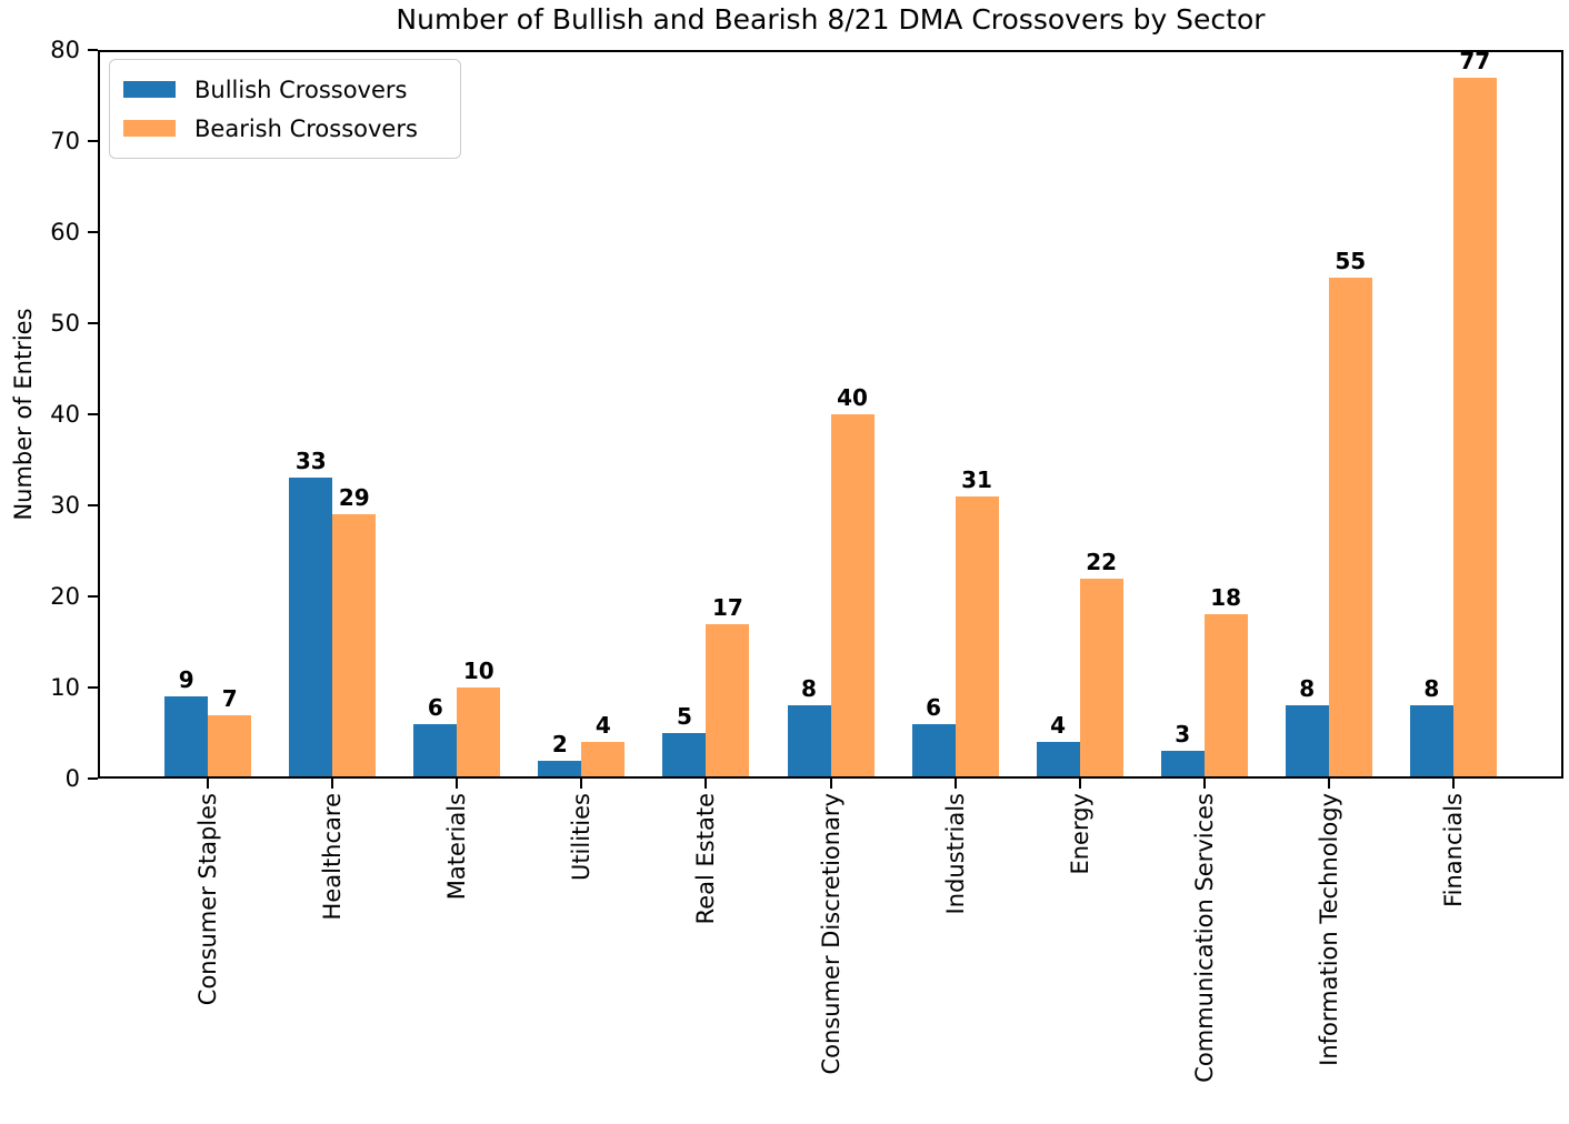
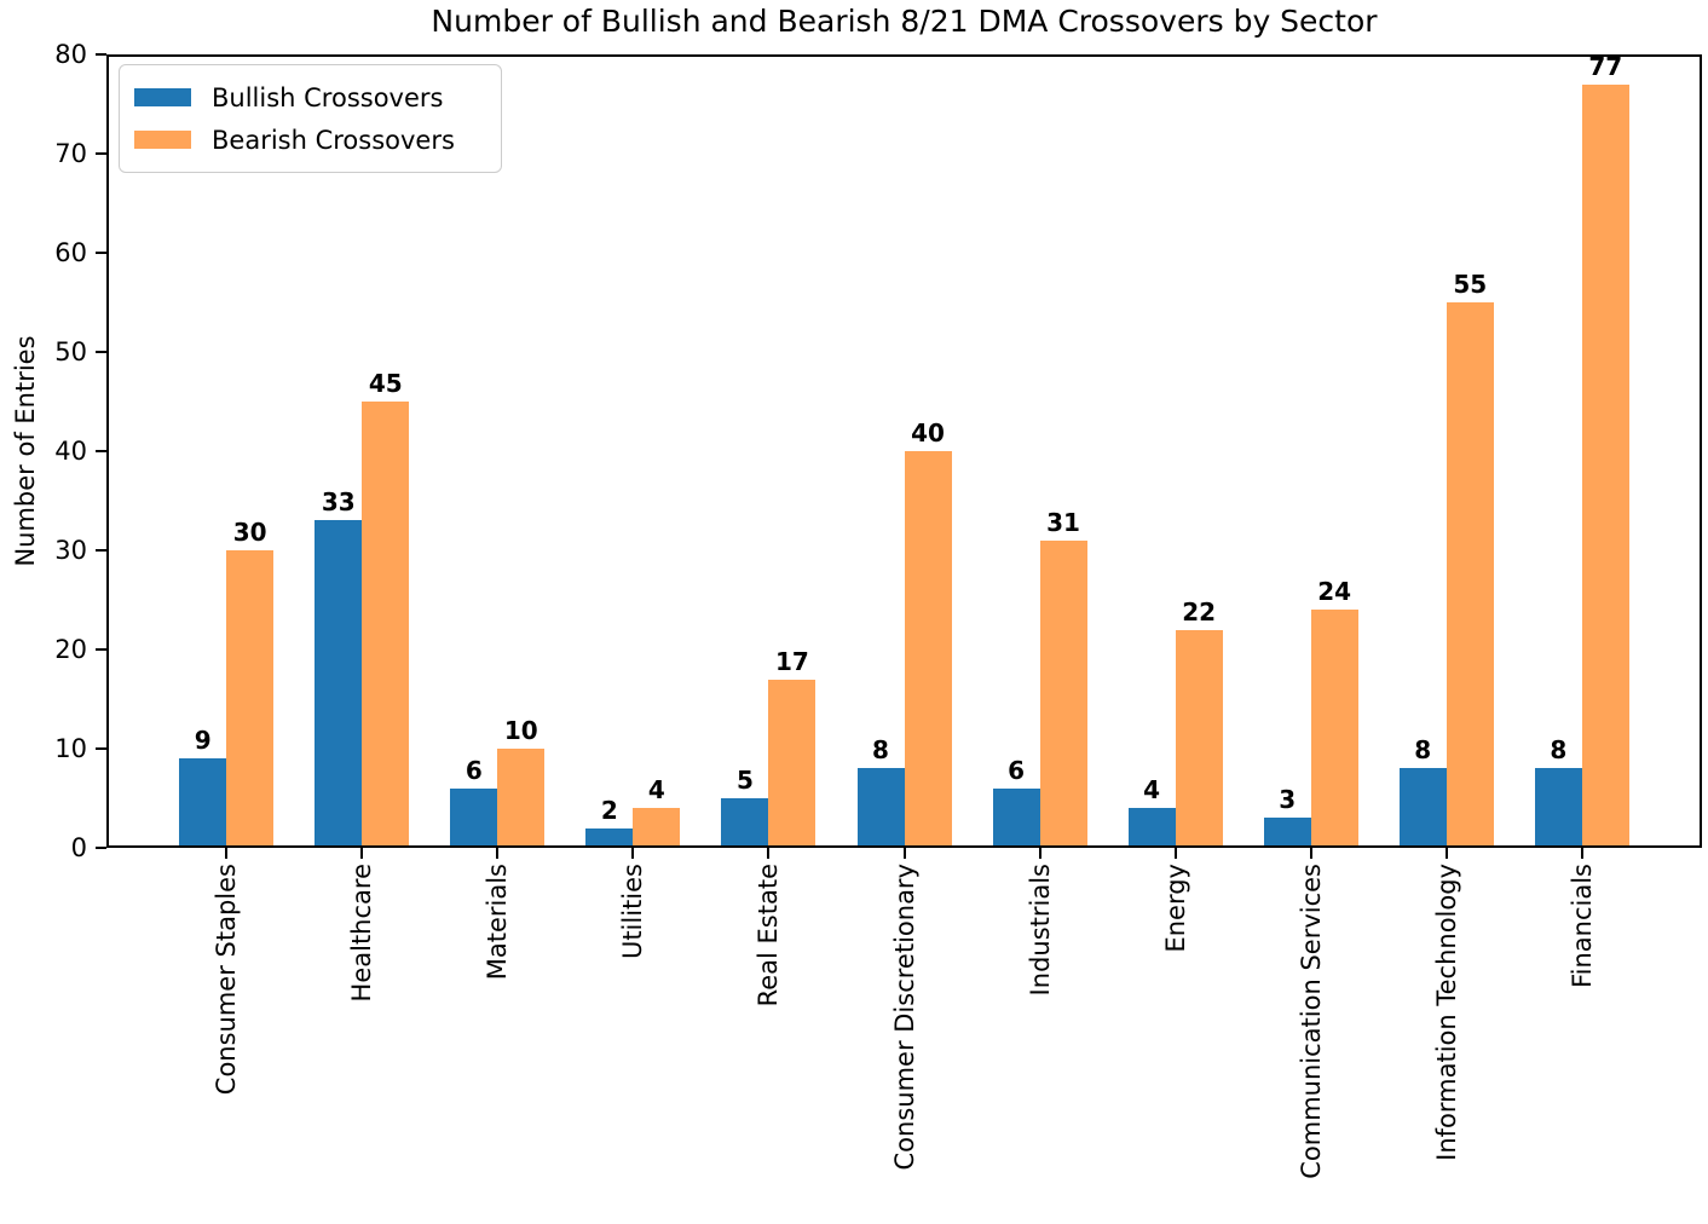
Bearish Crossovers/Consumer Staples: 7 -> 30
Bearish Crossovers/Healthcare: 29 -> 45
Bearish Crossovers/Communication Services: 18 -> 24
